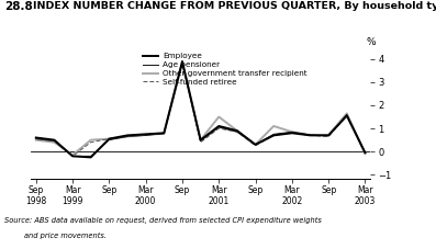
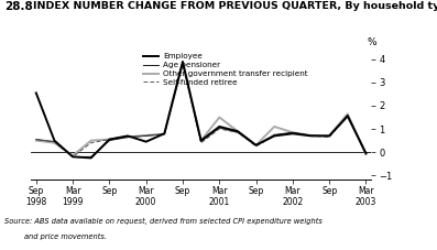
Employee/Sep 1998: 0.60 -> 2.55
Employee/Mar 2000: 0.75 -> 0.45
